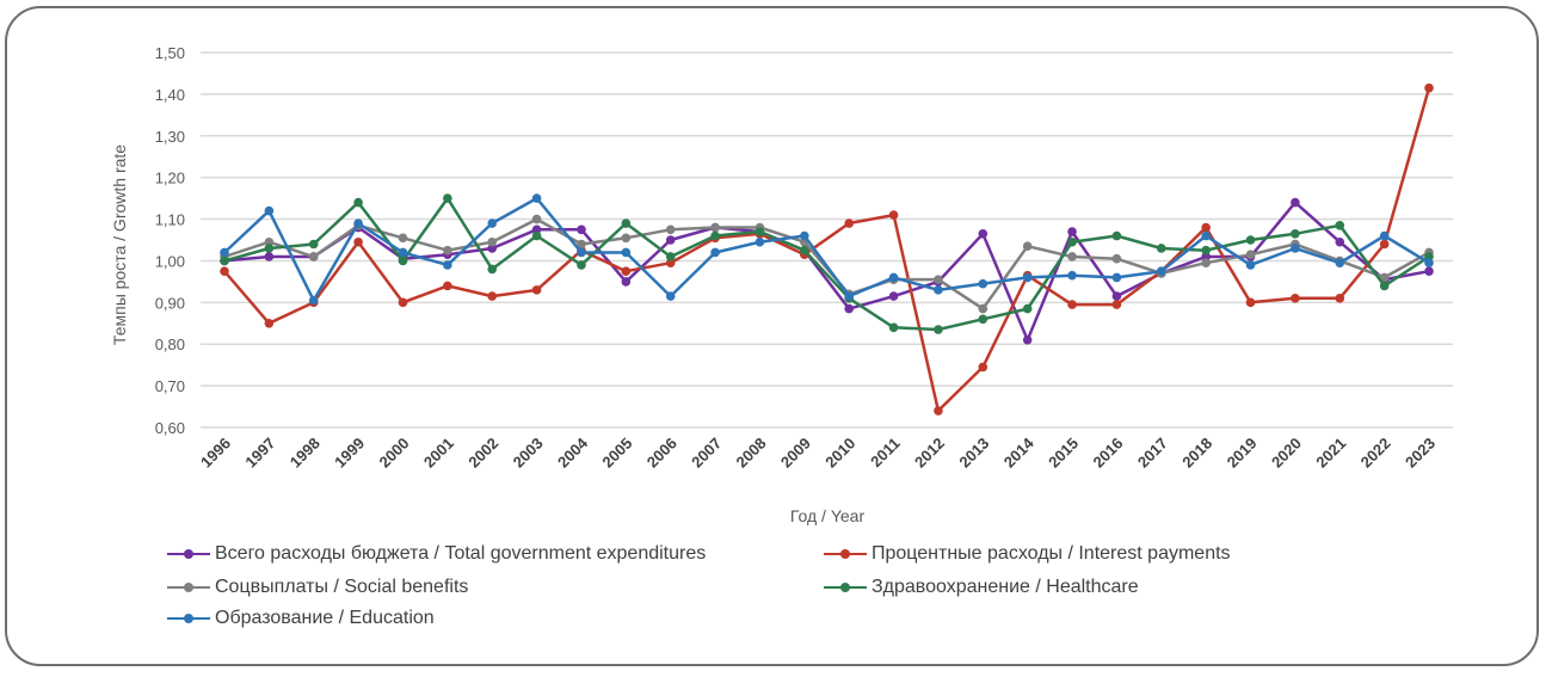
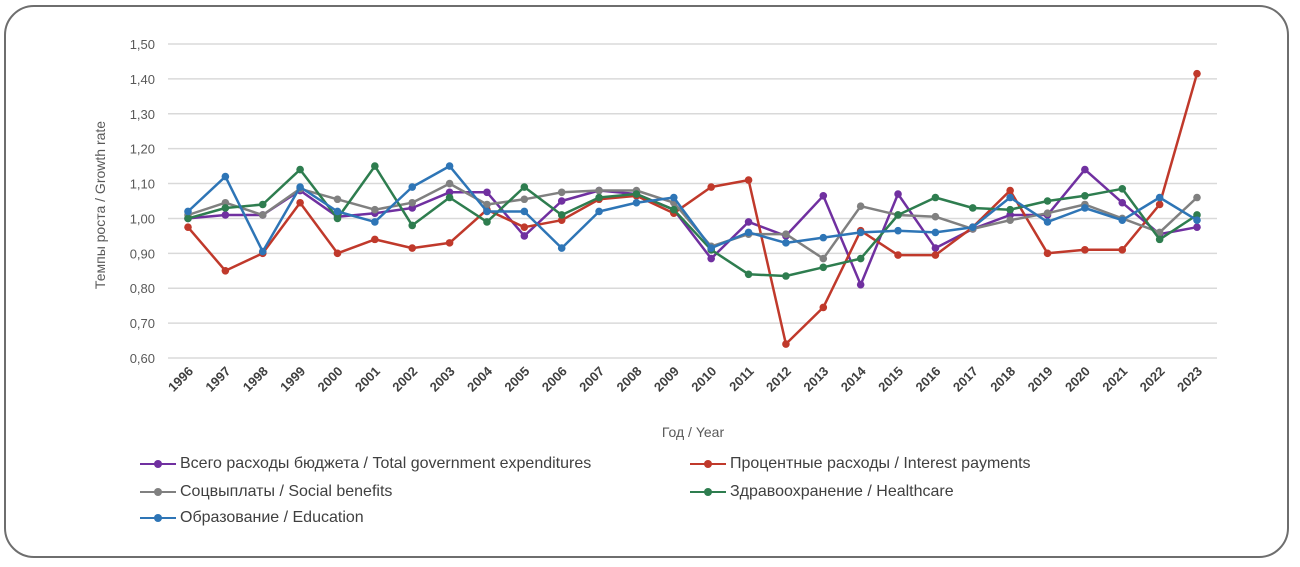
Всего расходы бюджета / Total government expenditures/2011: 0,92 -> 0,99
Здравоохранение / Healthcare/2015: 1,04 -> 1,01
Соцвыплаты / Social benefits/2023: 1,02 -> 1,06
